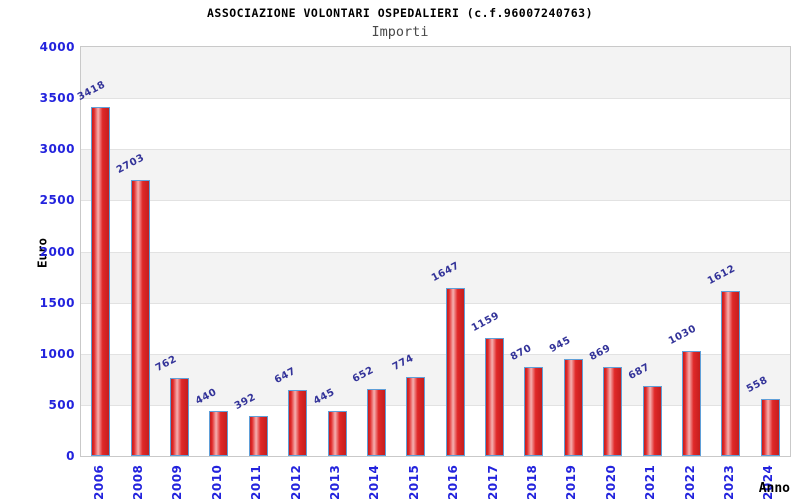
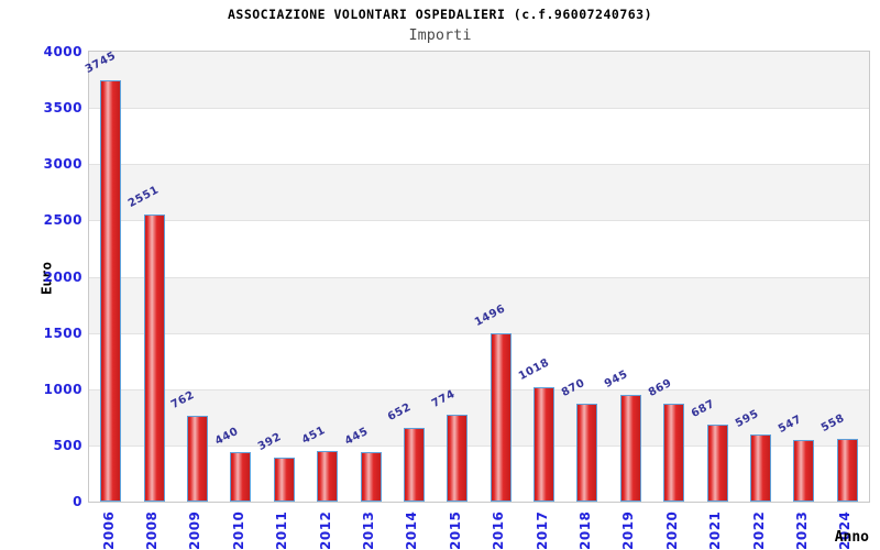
2006: 3418 -> 3745
2008: 2703 -> 2551
2012: 647 -> 451
2016: 1647 -> 1496
2017: 1159 -> 1018
2022: 1030 -> 595
2023: 1612 -> 547
